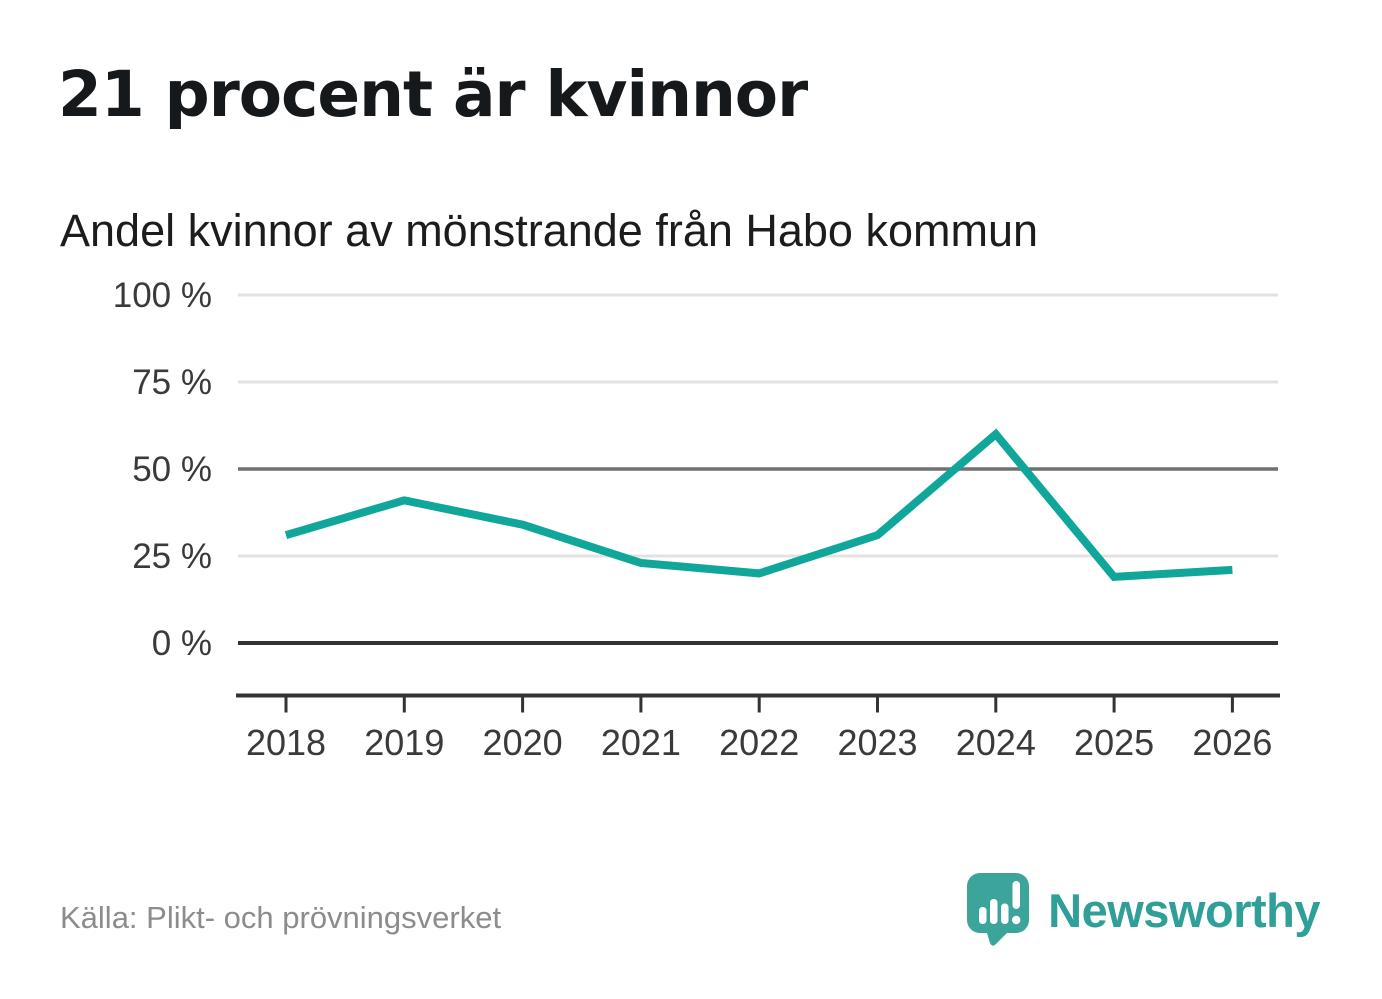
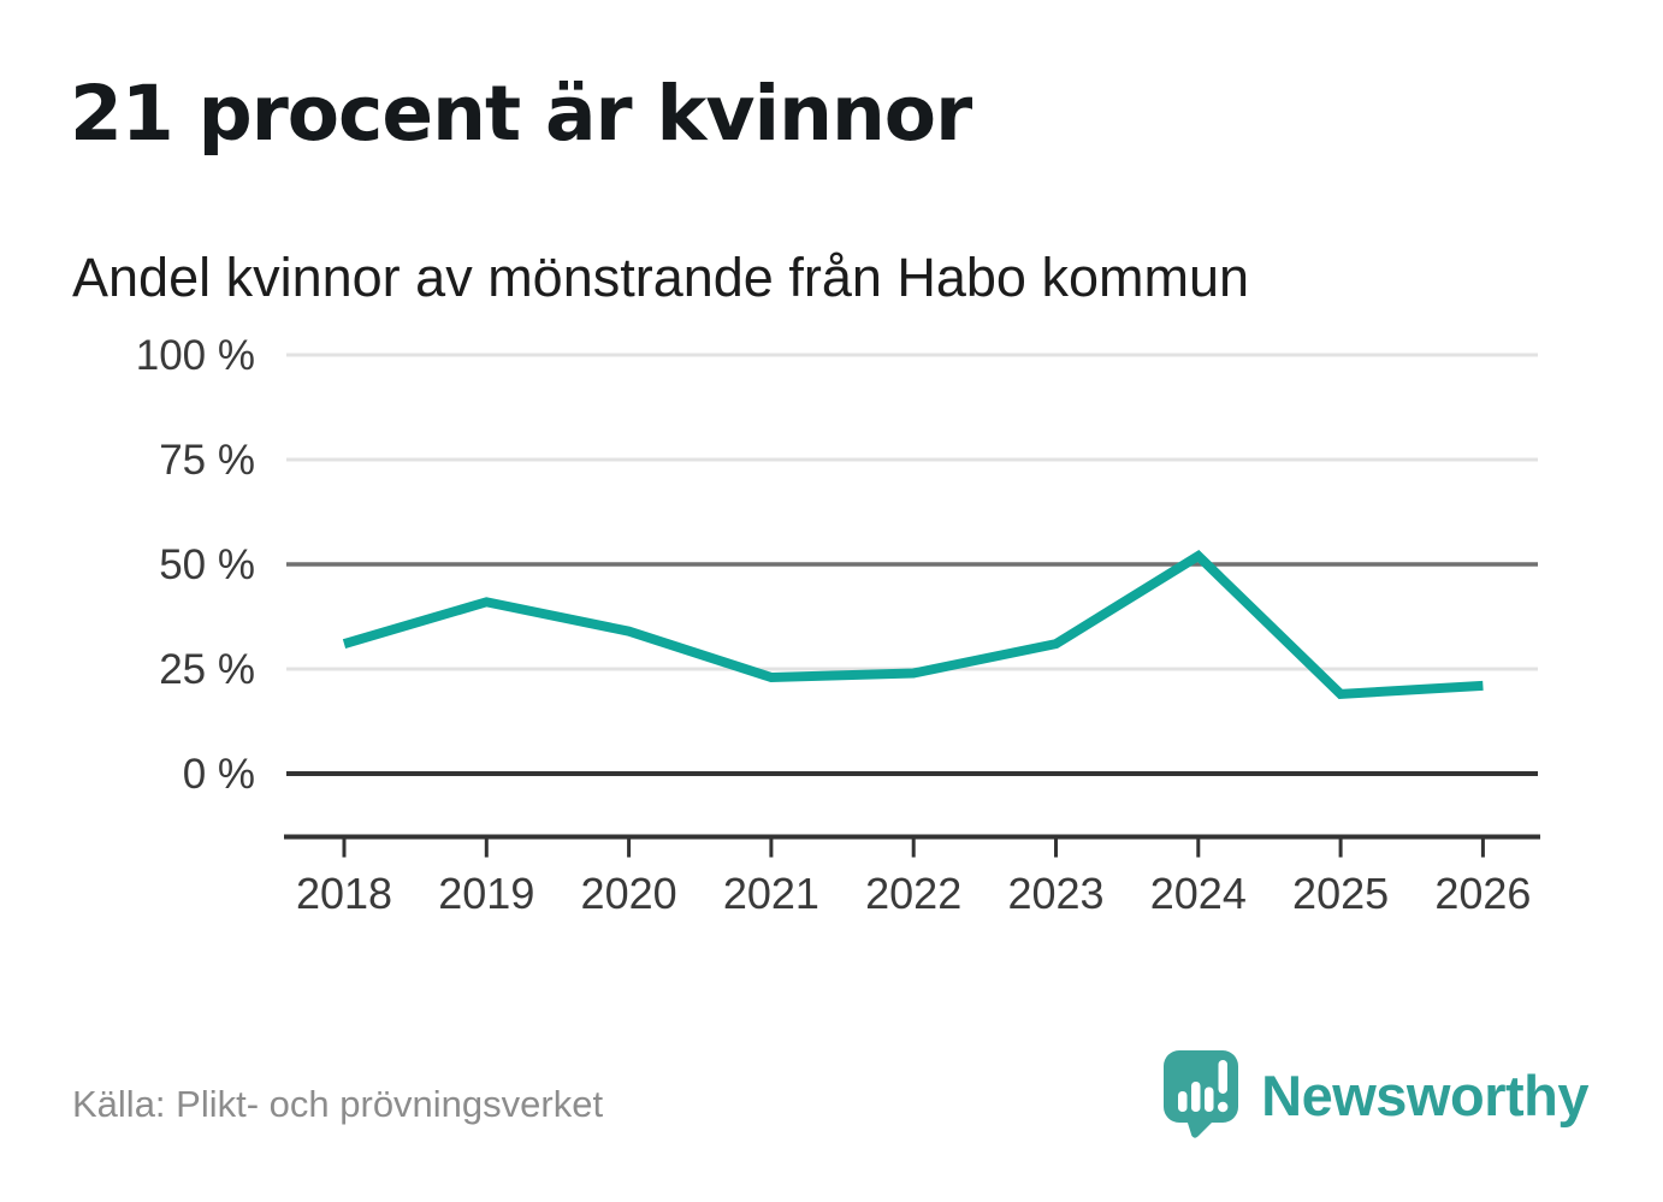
2022: 20% -> 24%
2024: 60% -> 52%
